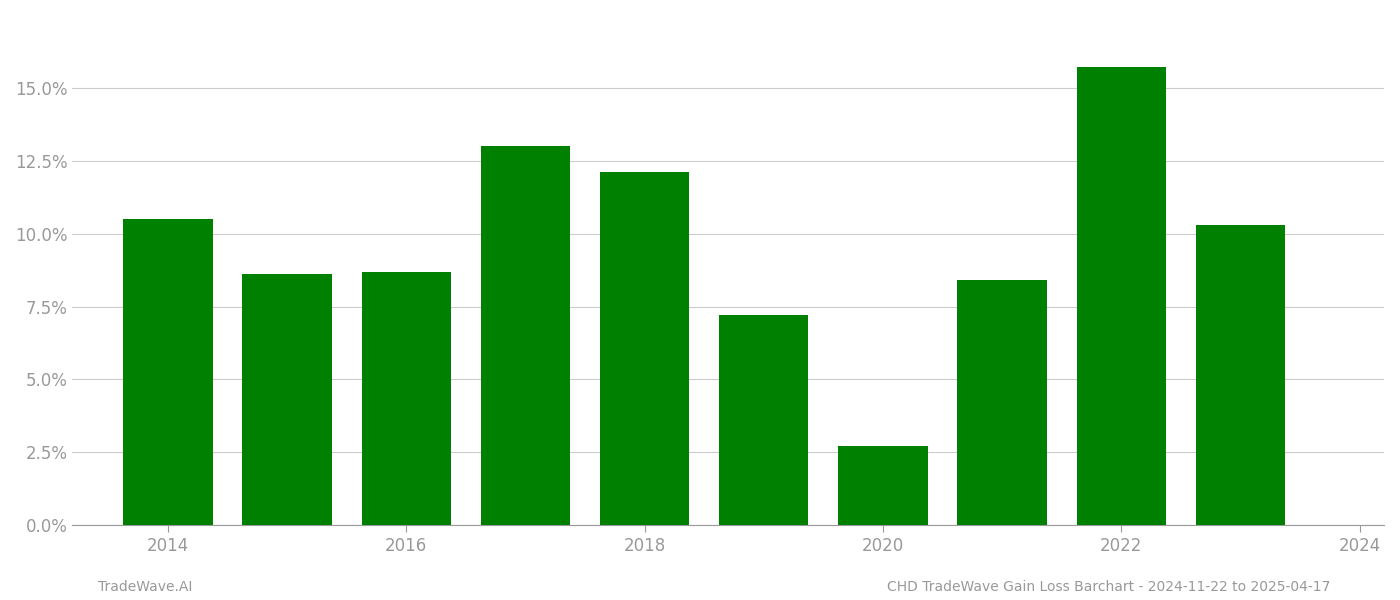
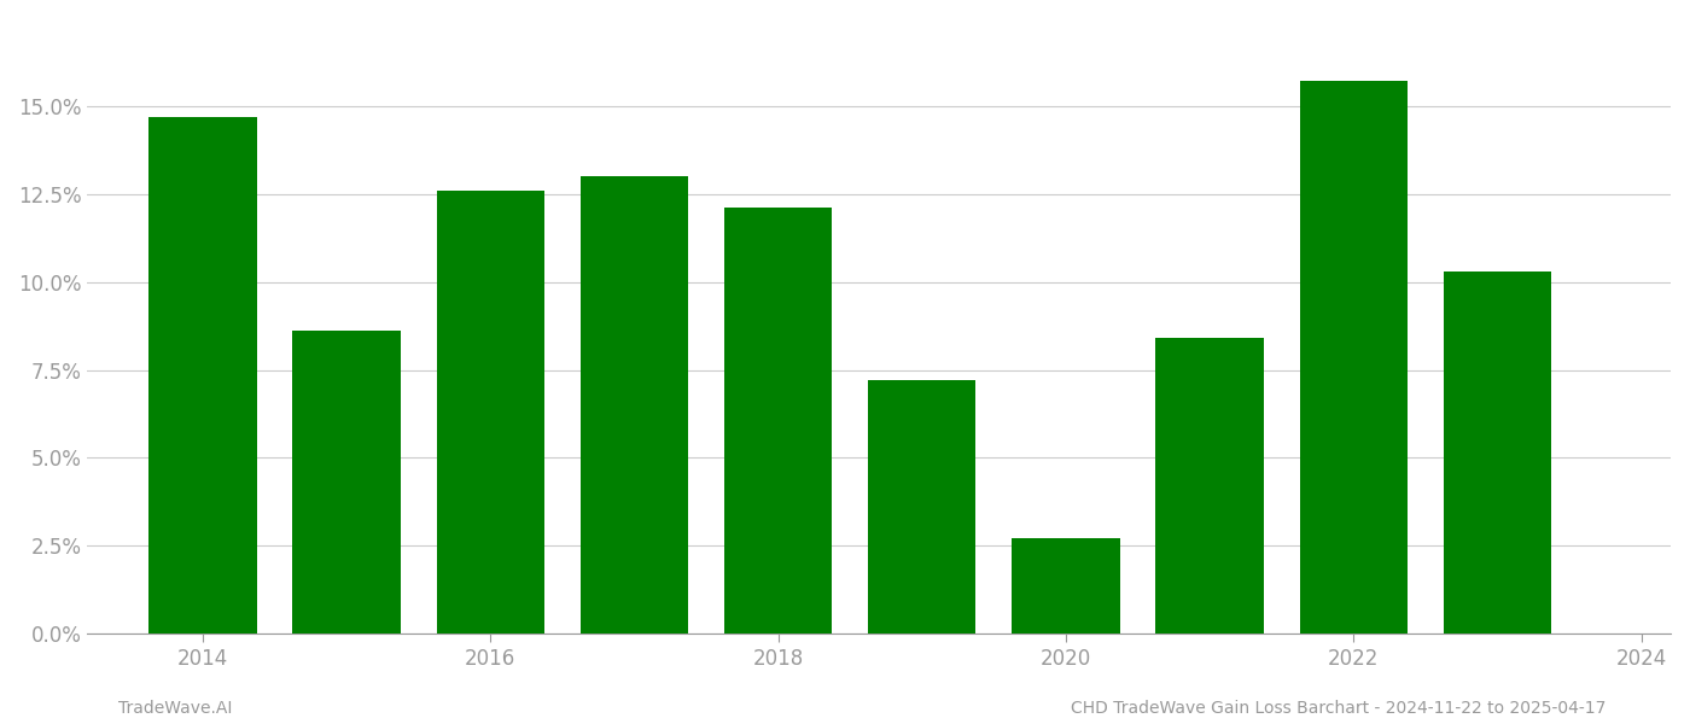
2014: 10.5% -> 14.7%
2016: 8.7% -> 12.6%
